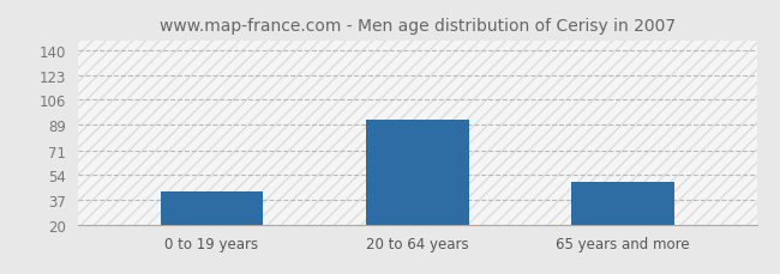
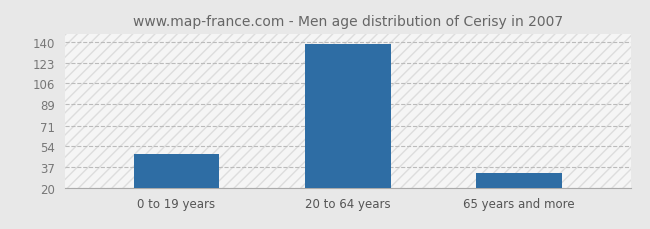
0 to 19 years: 43 -> 48
20 to 64 years: 92 -> 138
65 years and more: 49 -> 32
